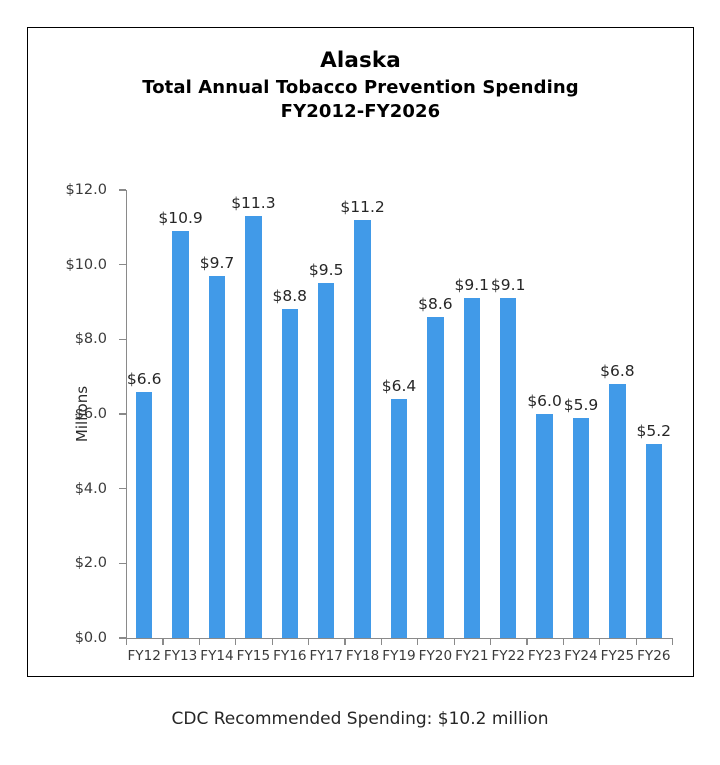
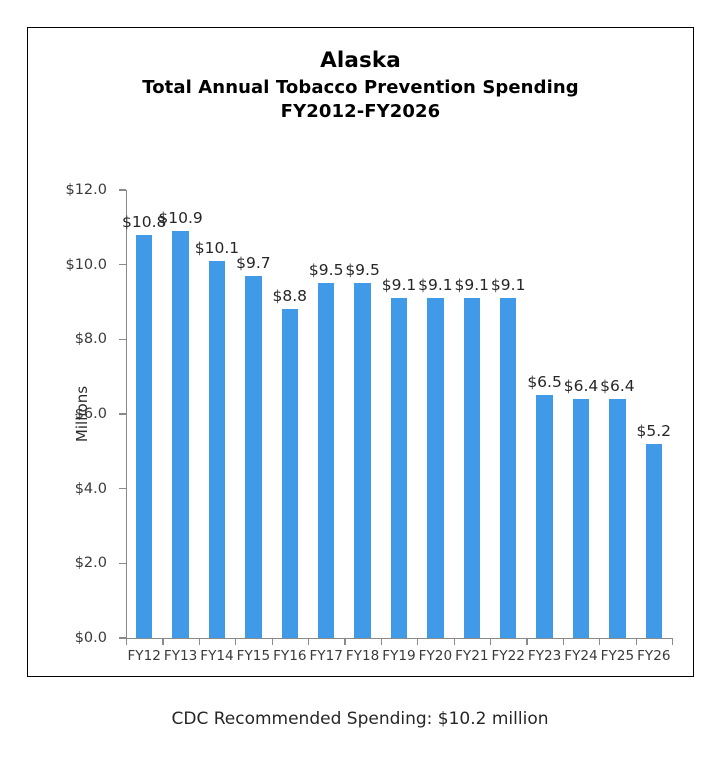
FY12: $6.6 -> $10.8
FY14: $9.7 -> $10.1
FY15: $11.3 -> $9.7
FY18: $11.2 -> $9.5
FY19: $6.4 -> $9.1
FY20: $8.6 -> $9.1
FY23: $6.0 -> $6.5
FY24: $5.9 -> $6.4
FY25: $6.8 -> $6.4
